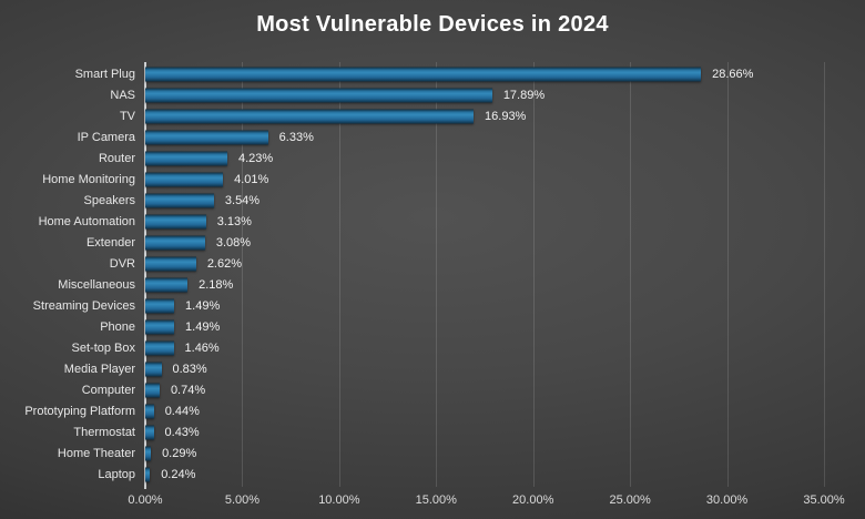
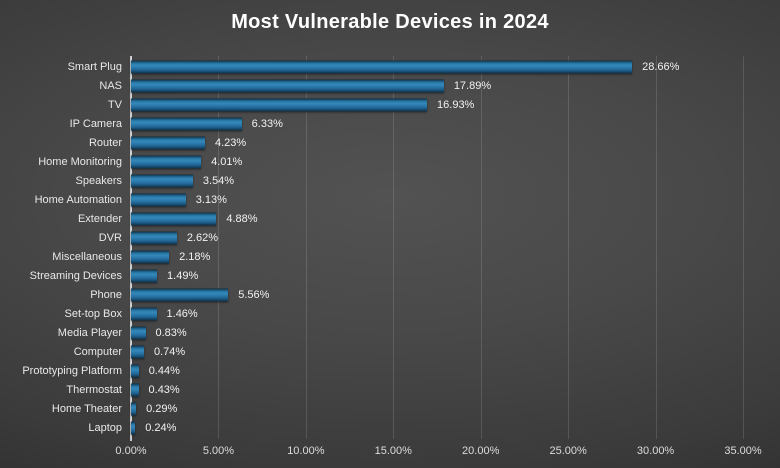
Extender: 3.08% -> 4.88%
Phone: 1.49% -> 5.56%
